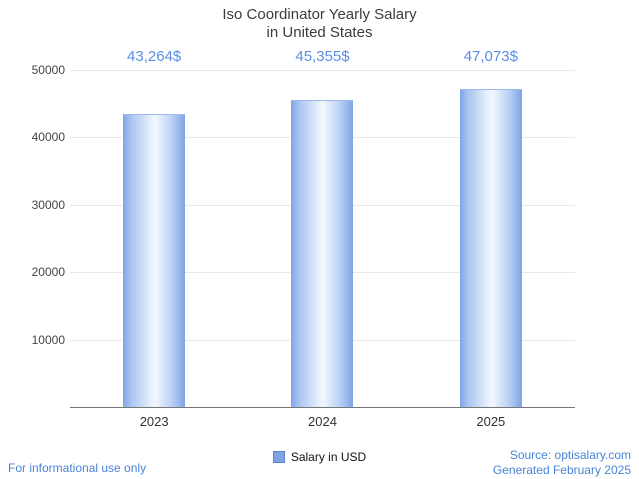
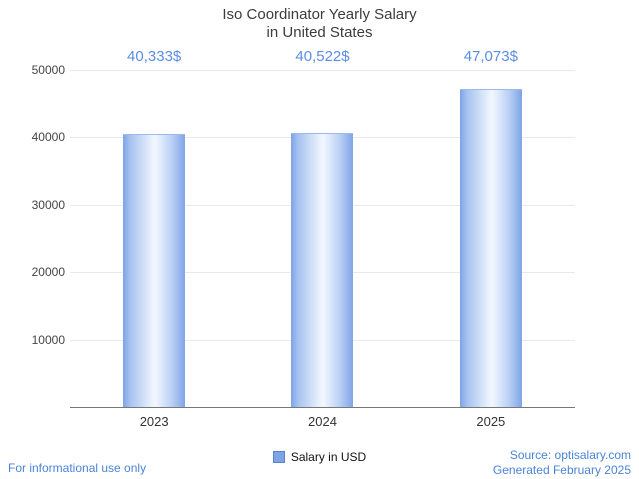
2023: 43,264 -> 40,333
2024: 45,355 -> 40,522
